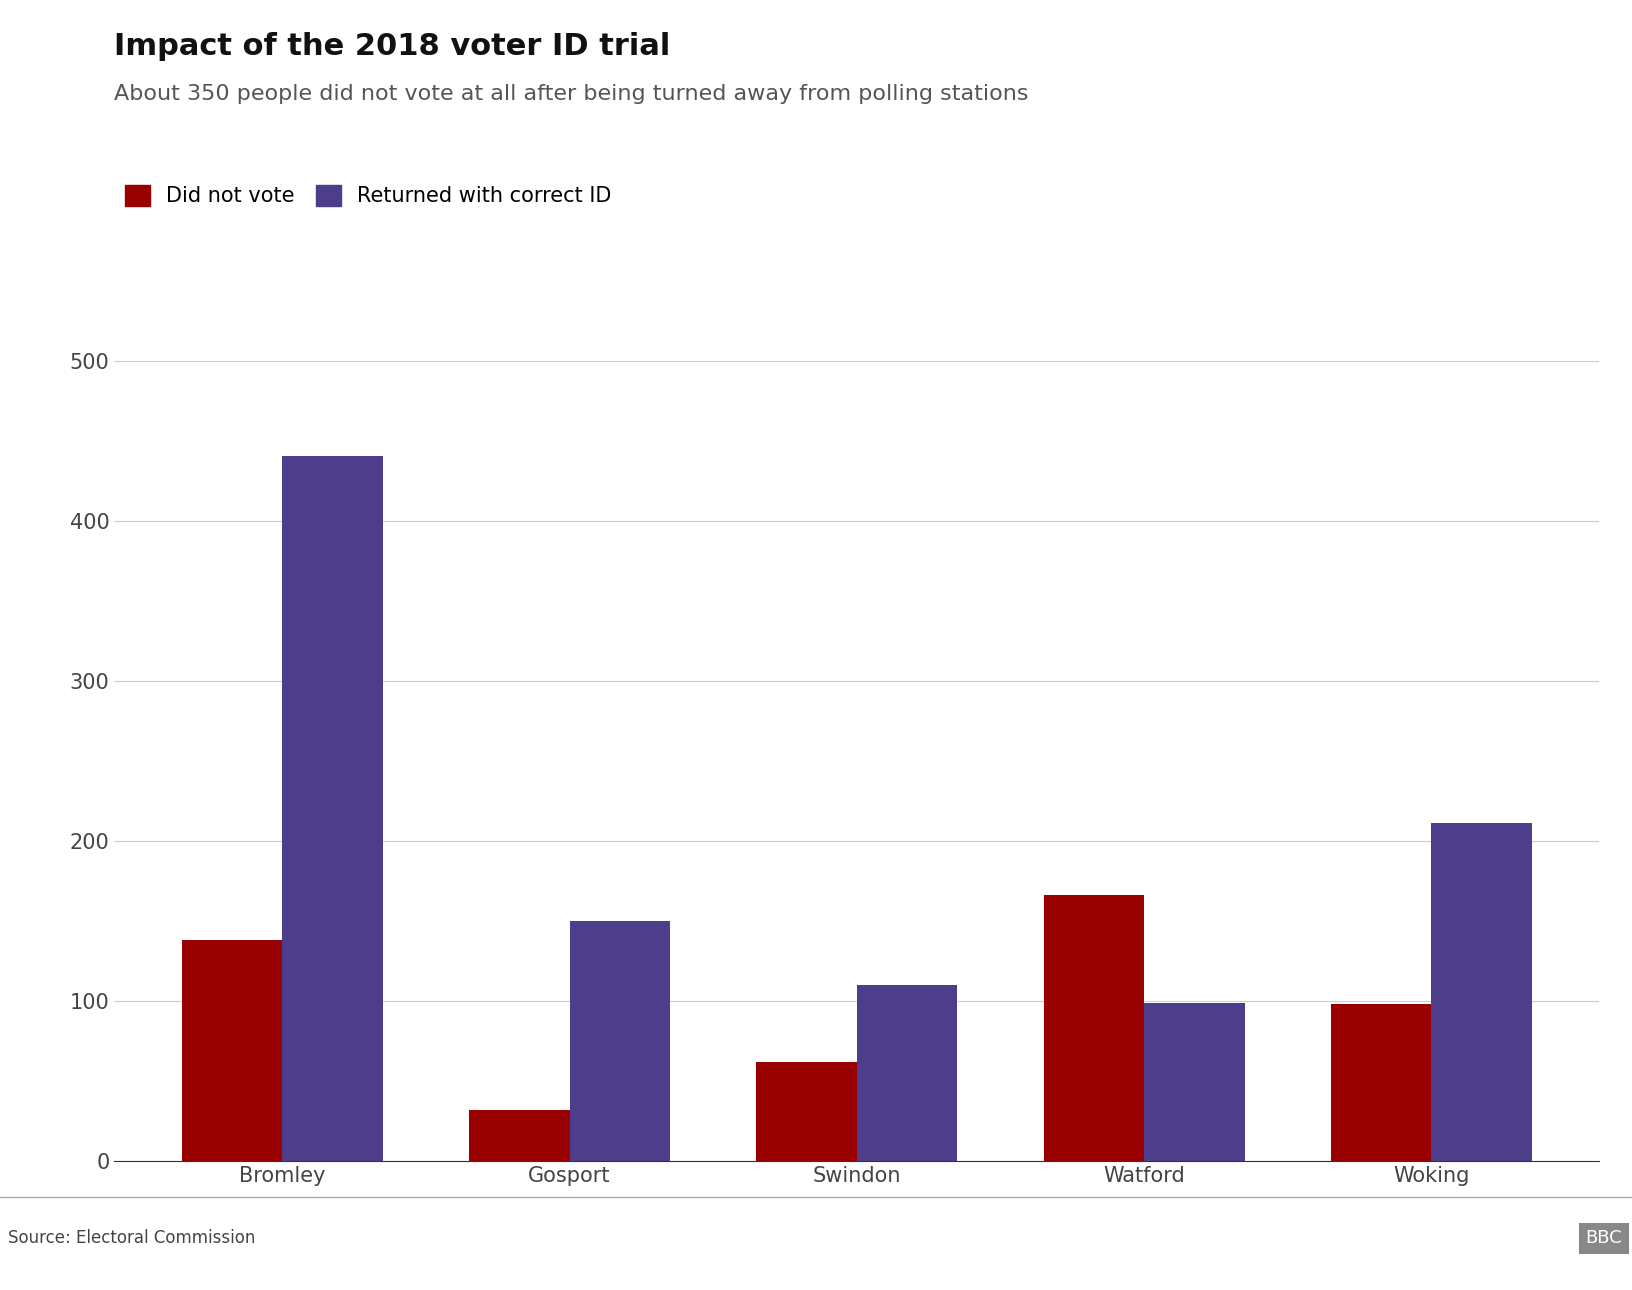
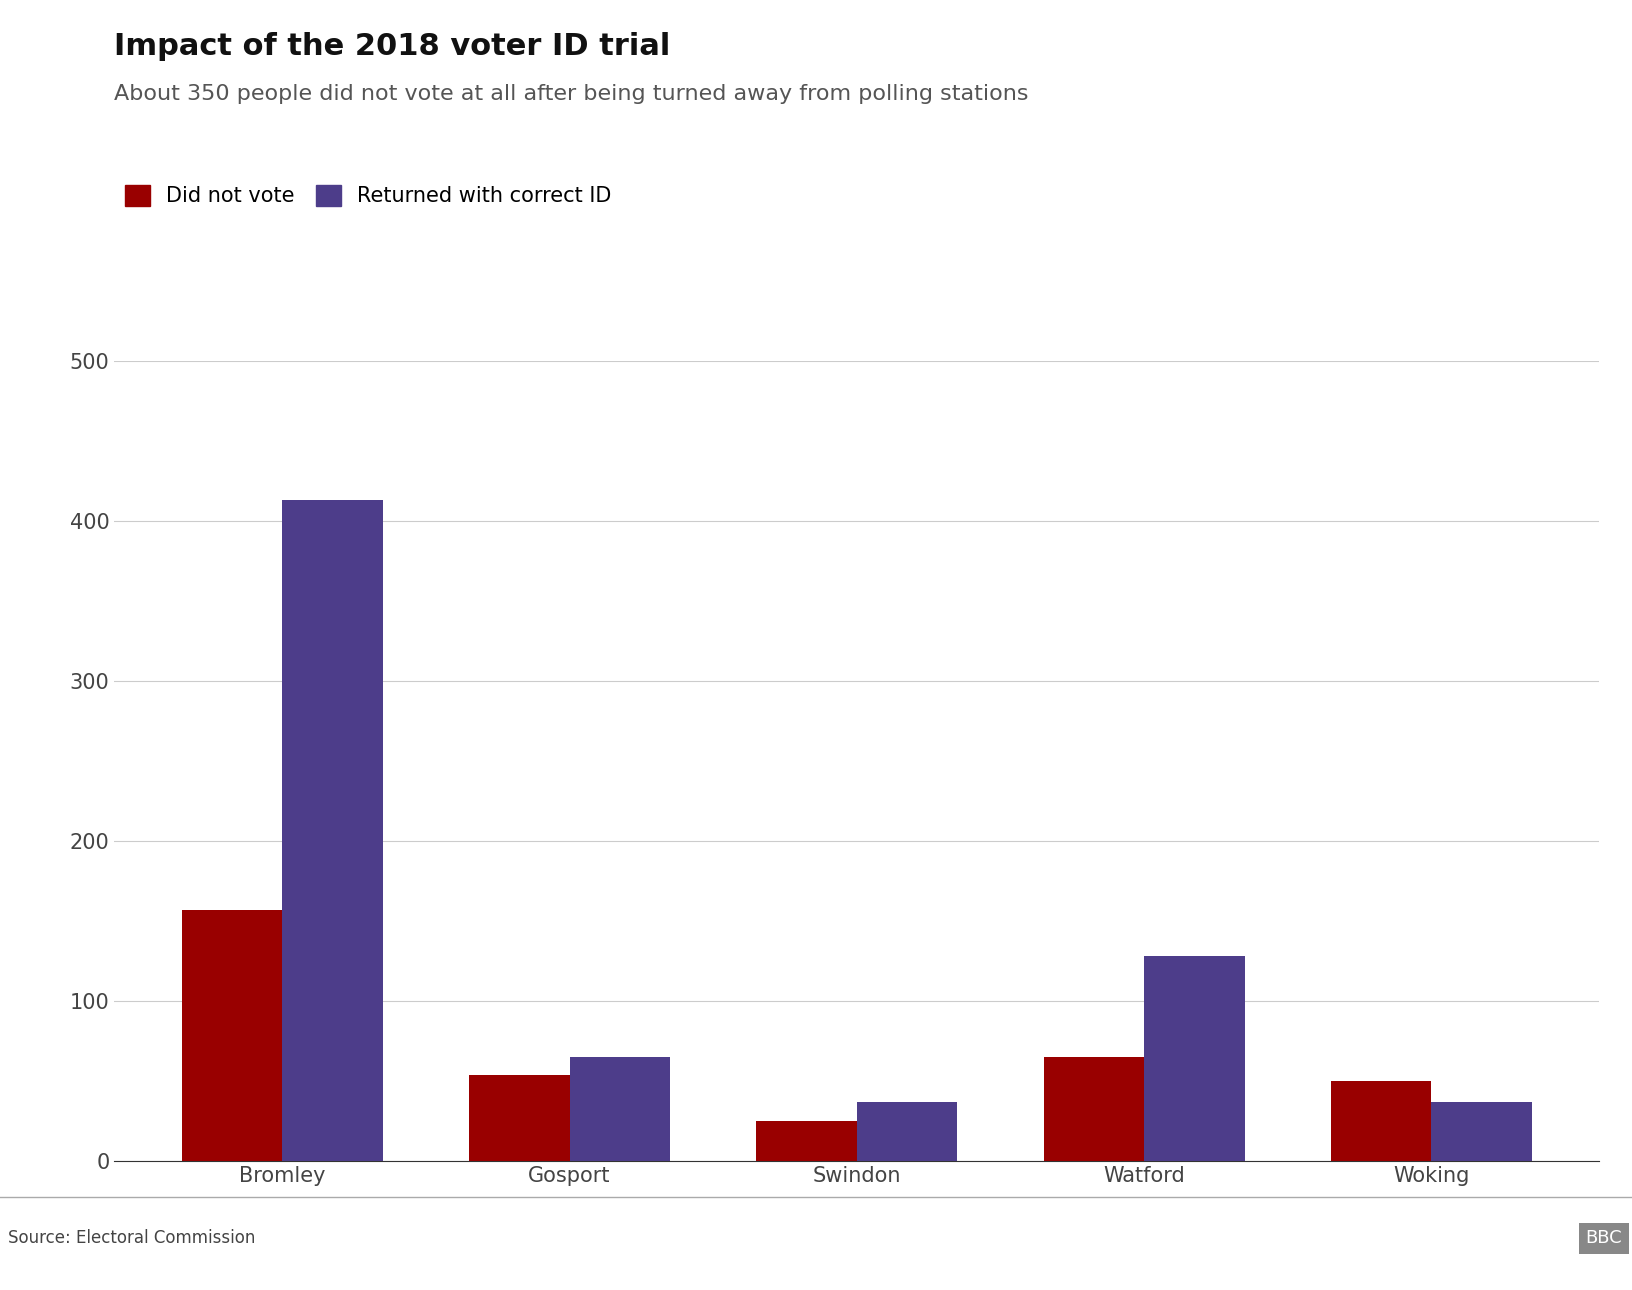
Did not vote/Bromley: 138 -> 157
Returned with correct ID/Bromley: 441 -> 413
Did not vote/Gosport: 32 -> 54
Returned with correct ID/Gosport: 150 -> 65
Did not vote/Swindon: 62 -> 25
Returned with correct ID/Swindon: 110 -> 37
Did not vote/Watford: 166 -> 65
Returned with correct ID/Watford: 99 -> 128
Did not vote/Woking: 98 -> 50
Returned with correct ID/Woking: 211 -> 37
